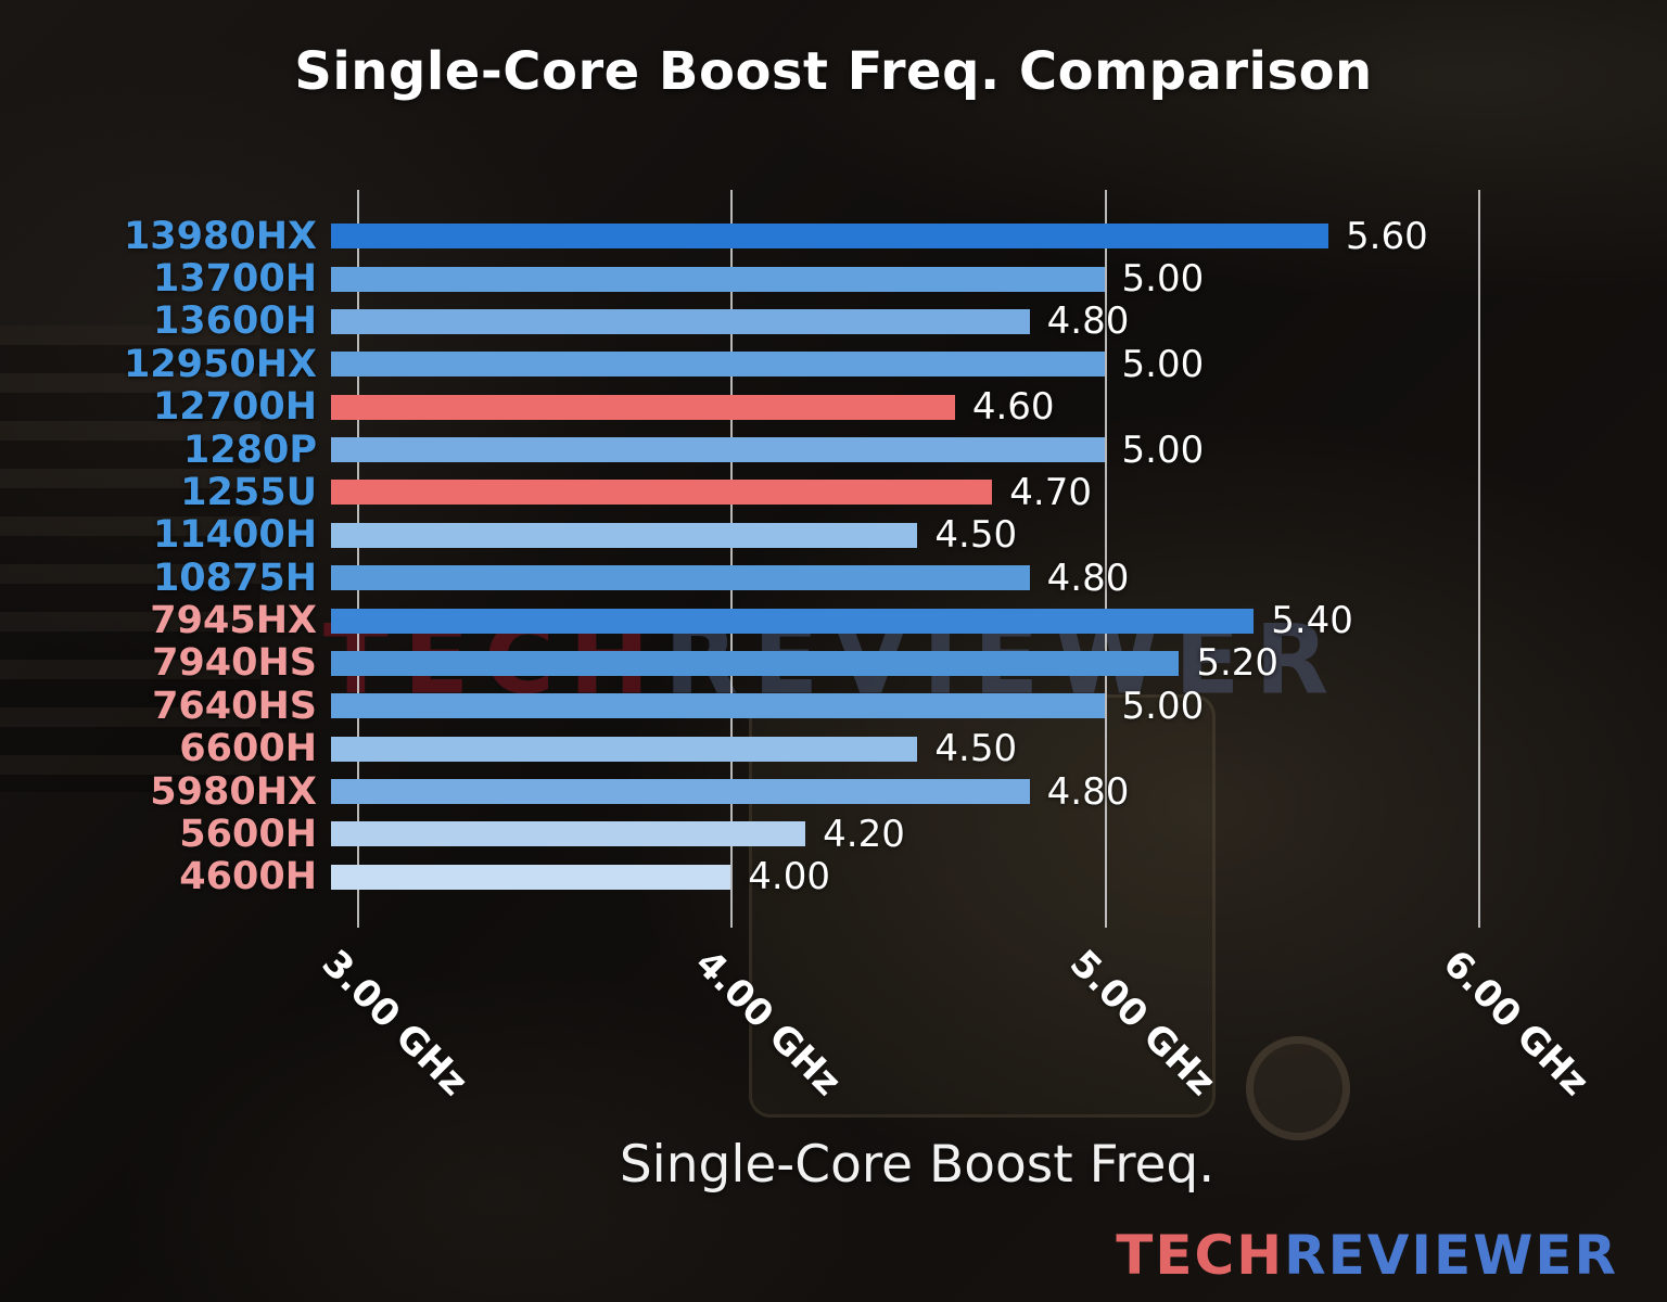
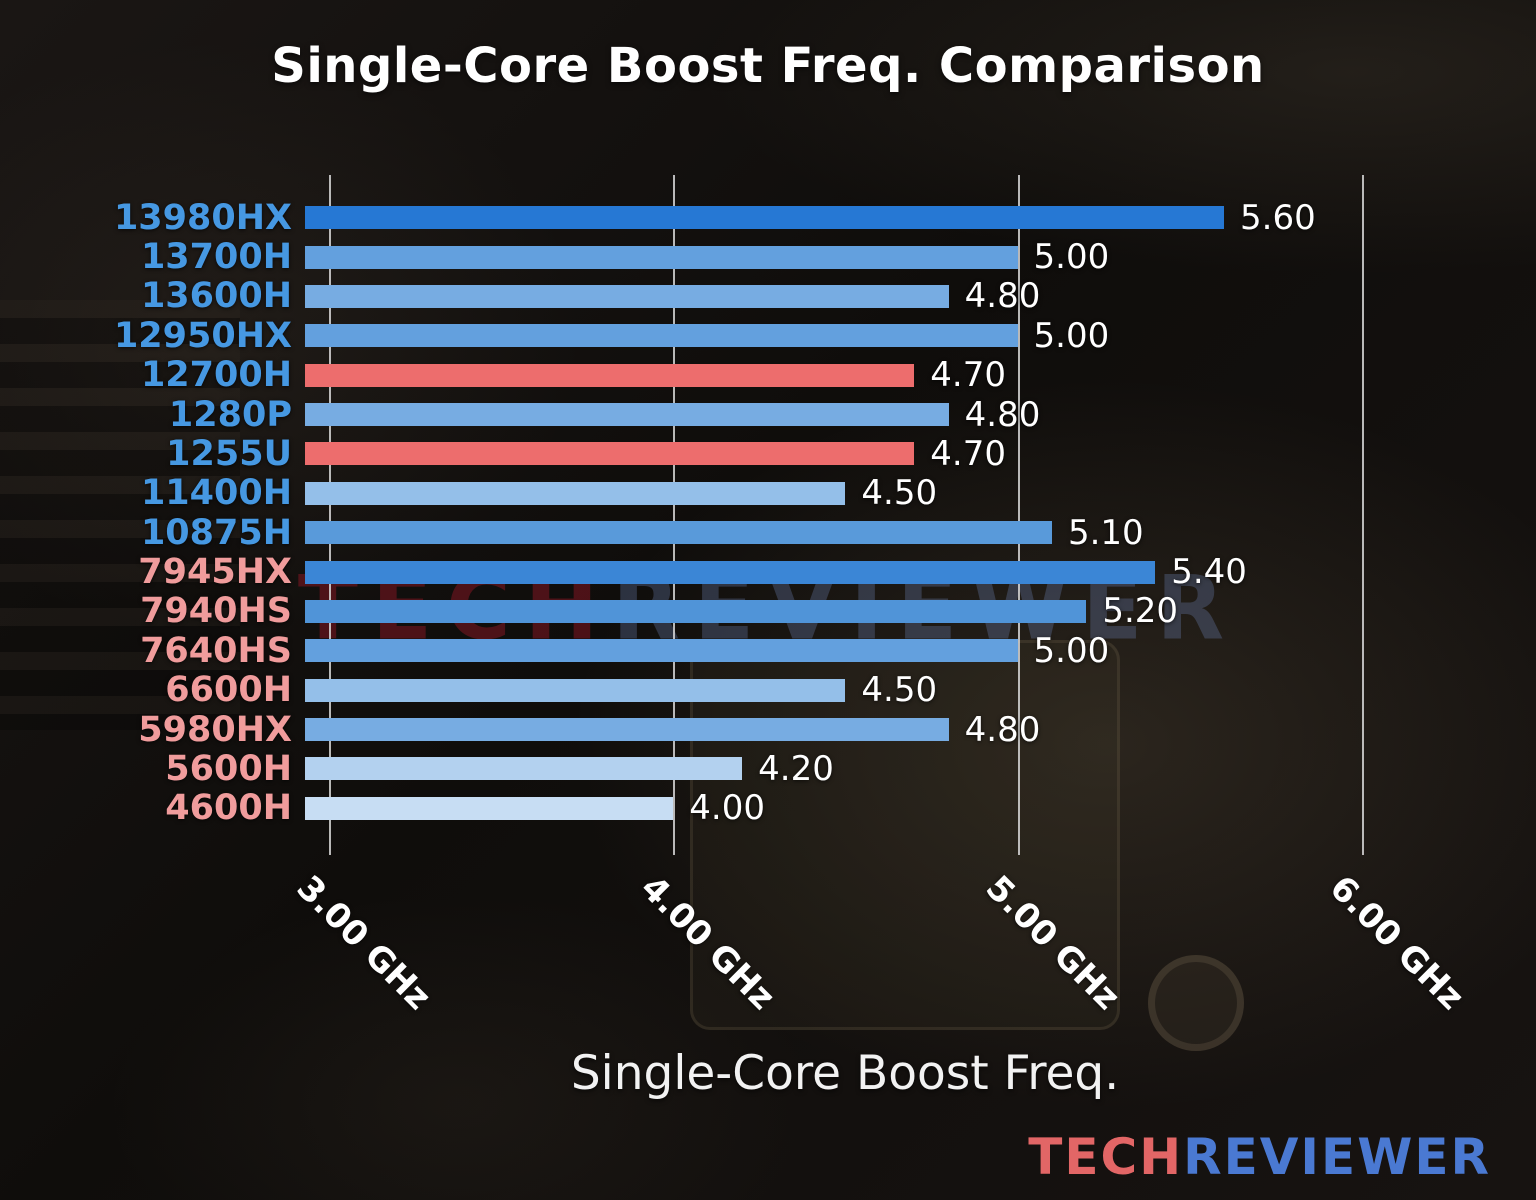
12700H: 4.60 -> 4.70
1280P: 5.00 -> 4.80
10875H: 4.80 -> 5.10
